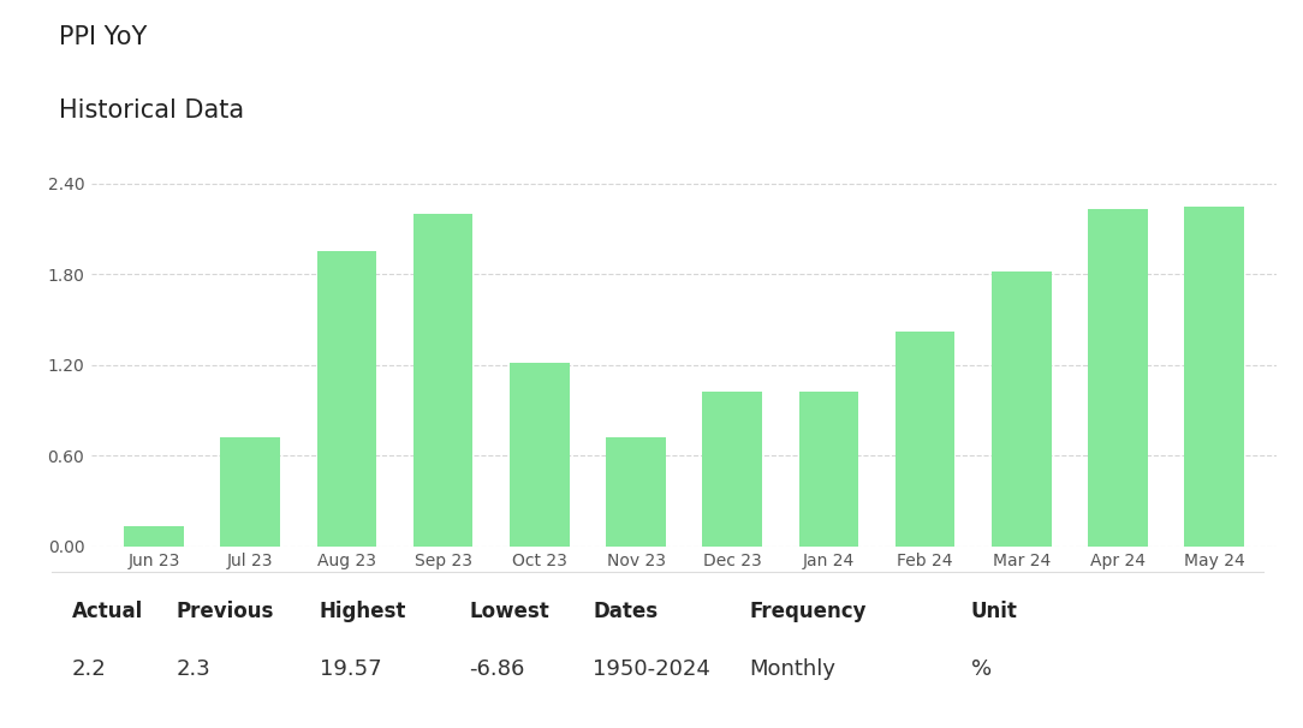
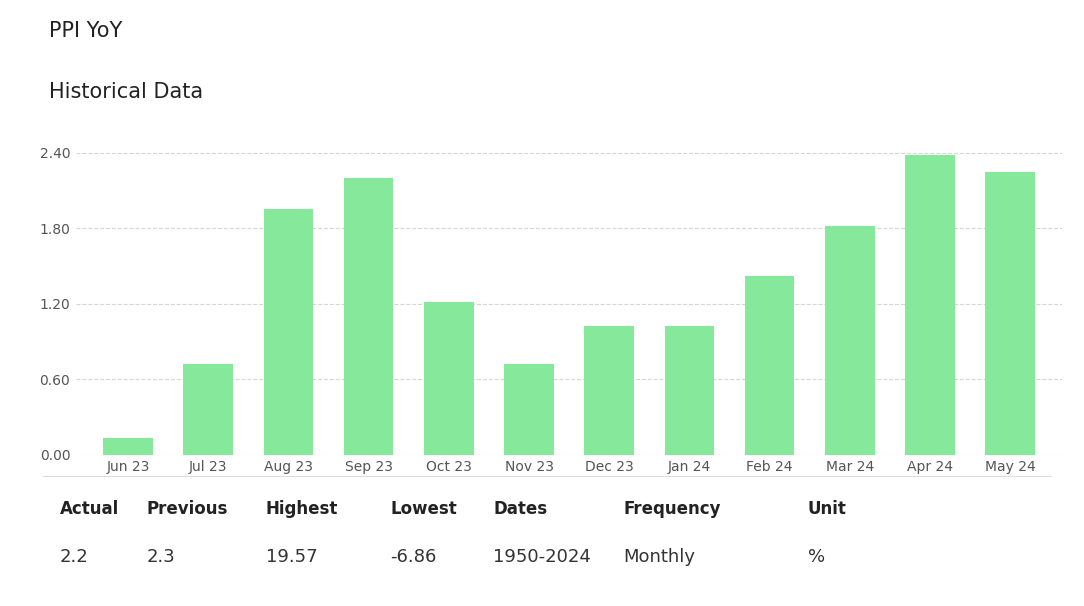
Apr 24: 2.23 -> 2.38
